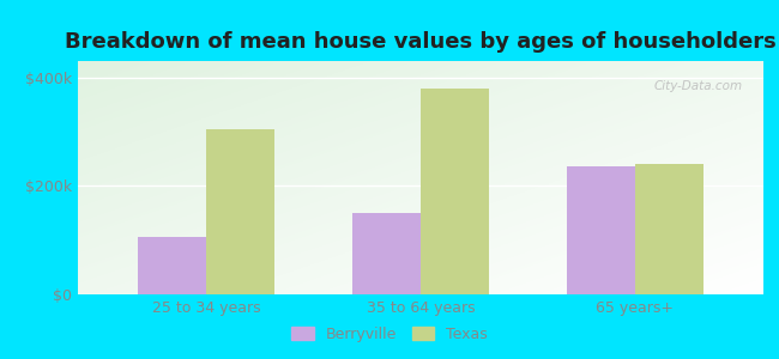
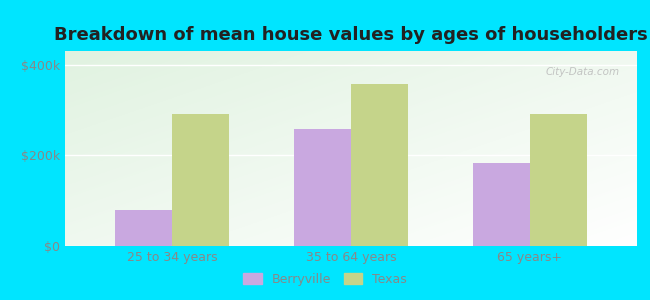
Berryville/25 to 34 years: $105k -> $80k
Texas/25 to 34 years: $305k -> $290k
Berryville/35 to 64 years: $150k -> $258k
Texas/35 to 64 years: $380k -> $358k
Berryville/65 years+: $235k -> $182k
Texas/65 years+: $240k -> $290k
